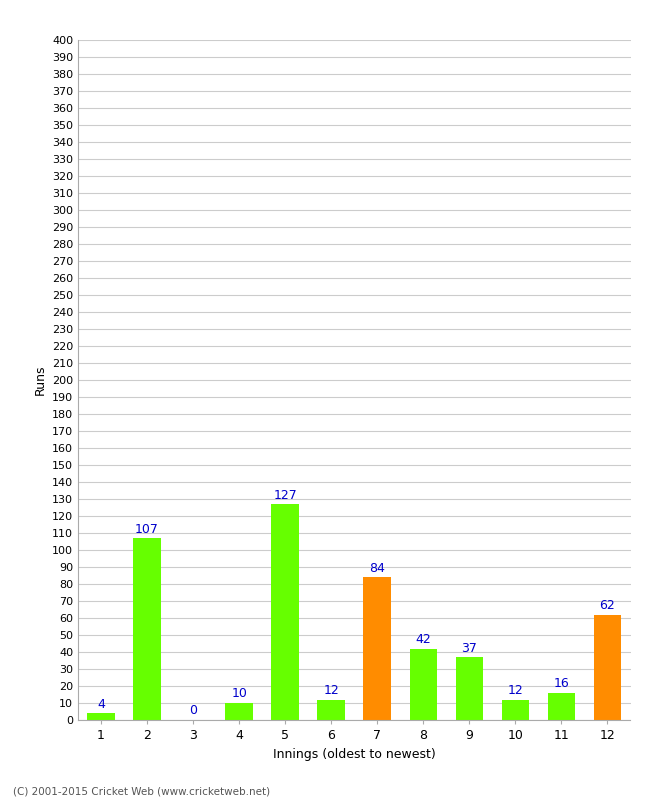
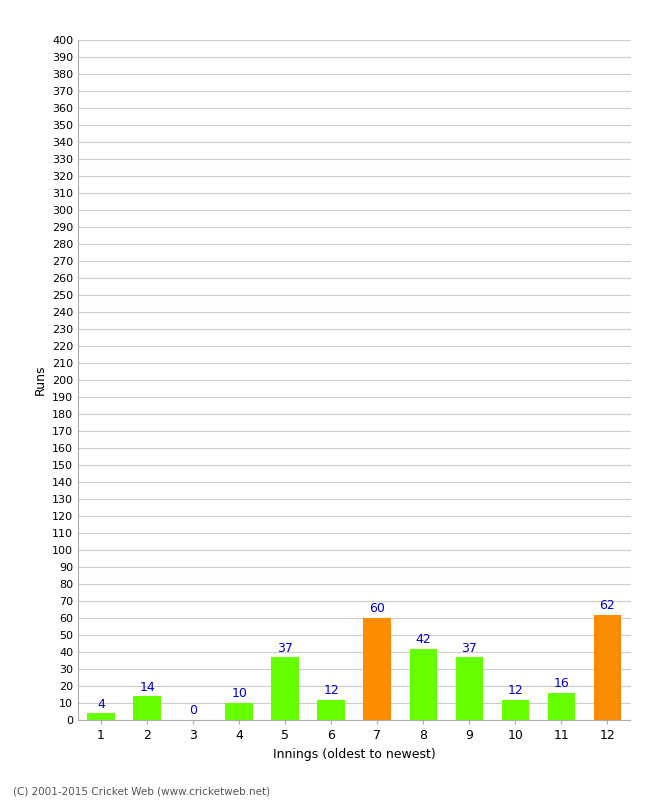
2: 107 -> 14
5: 127 -> 37
7: 84 -> 60
